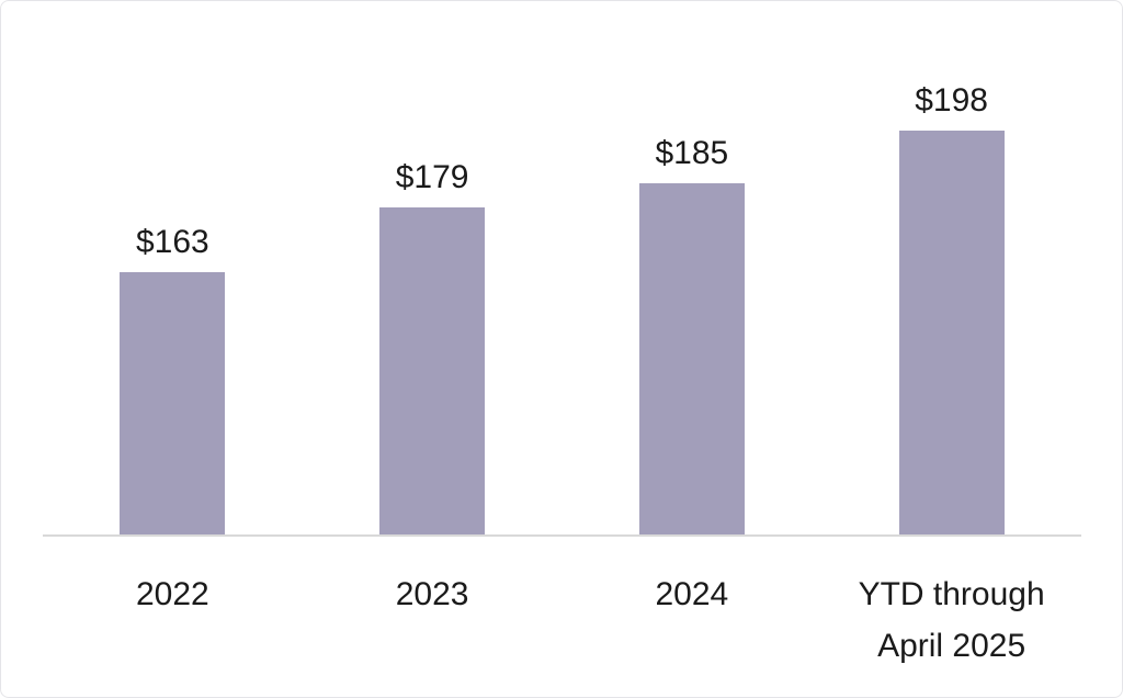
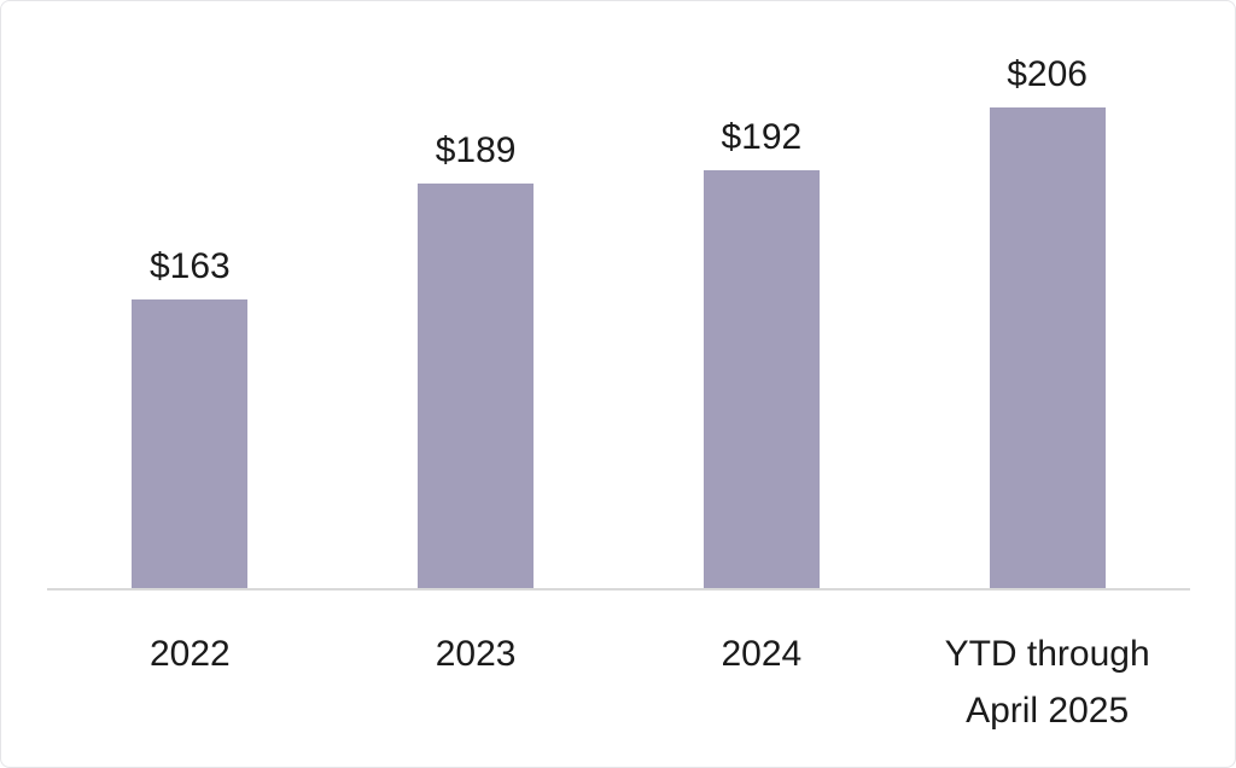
2023: $179 -> $189
2024: $185 -> $192
YTD through April 2025: $198 -> $206
